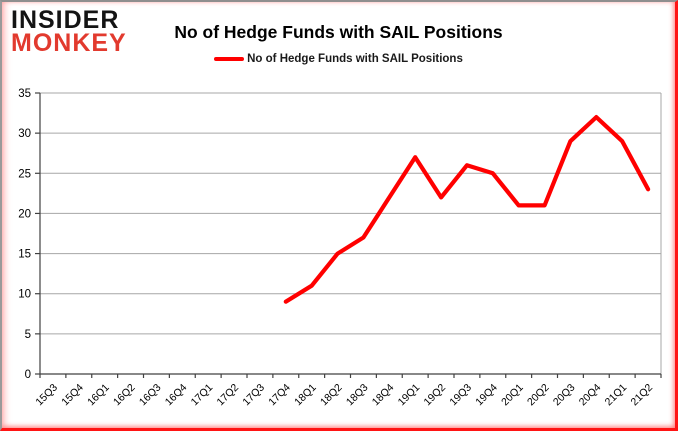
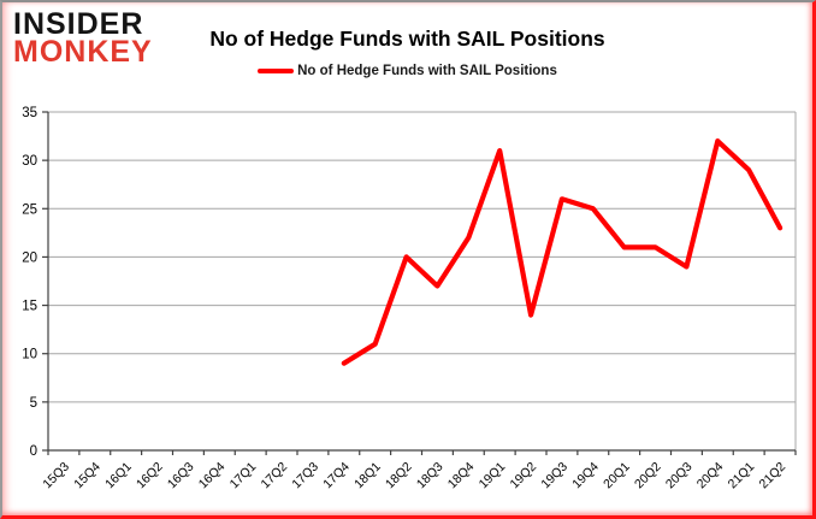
18Q2: 15 -> 20
19Q1: 27 -> 31
19Q2: 22 -> 14
20Q3: 29 -> 19
